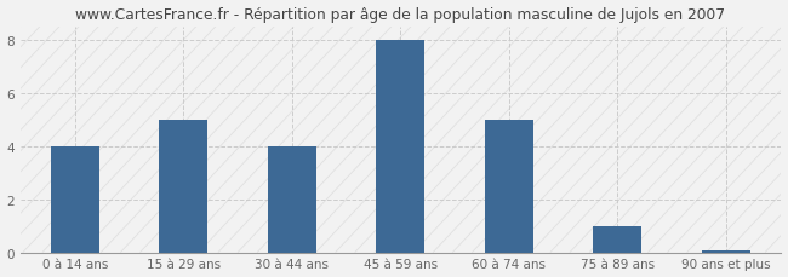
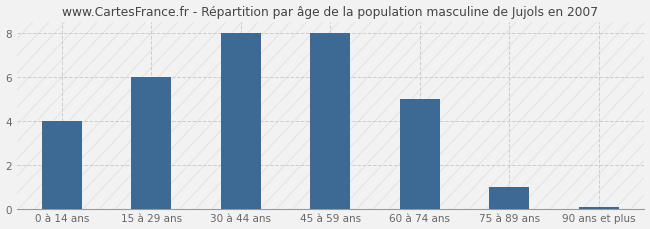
15 à 29 ans: 5.00 -> 6.00
30 à 44 ans: 4.00 -> 8.00
